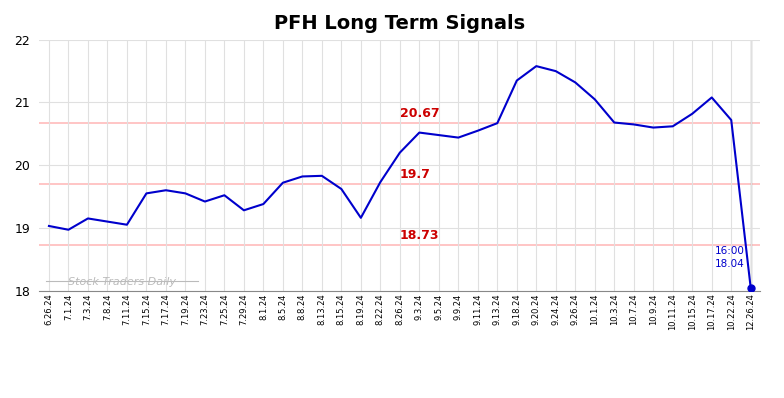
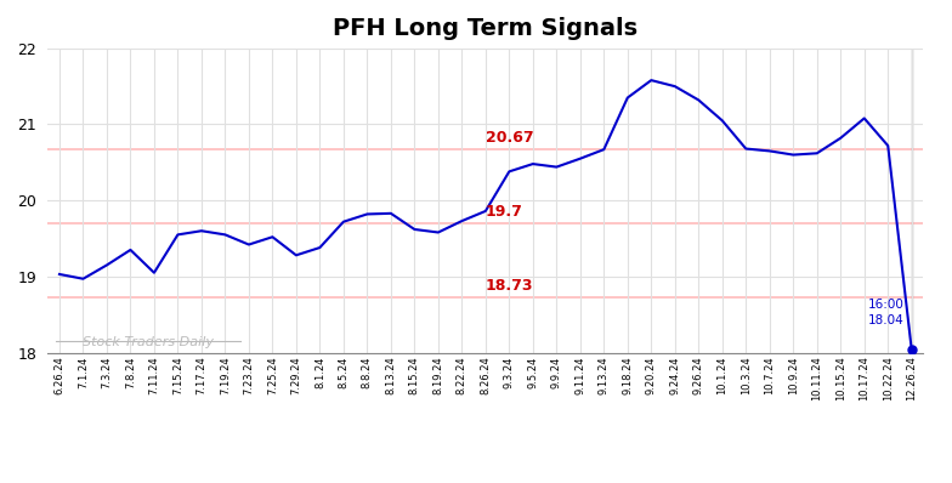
7.8.24: 19.10 -> 19.35
8.19.24: 19.16 -> 19.58
8.26.24: 20.20 -> 19.86
9.3.24: 20.52 -> 20.38
